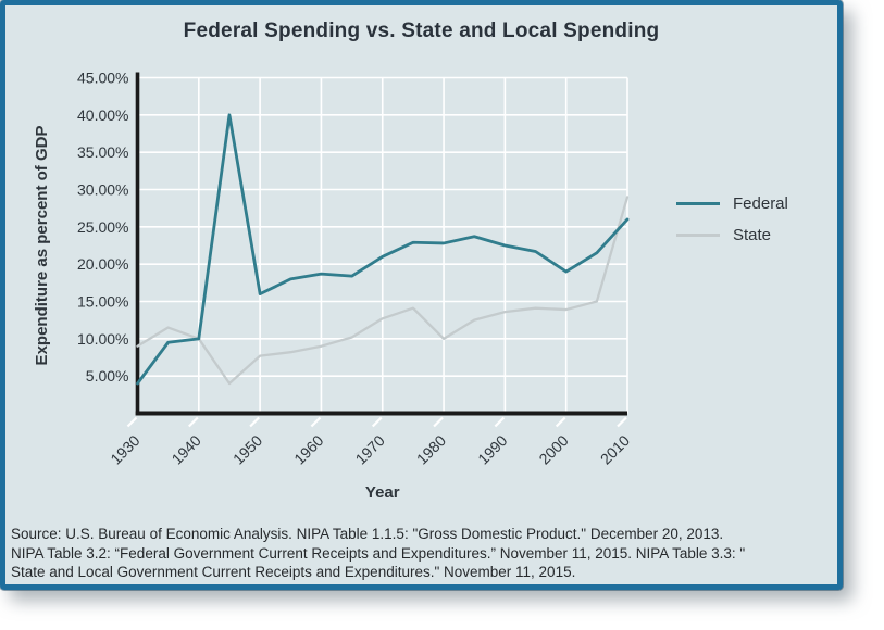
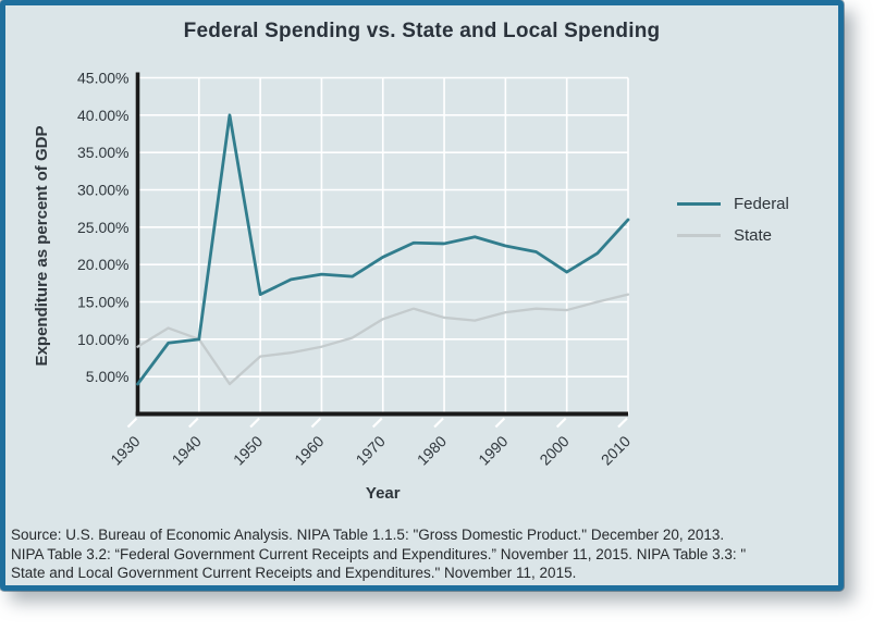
State/1980: 10% -> 13%
State/2010: 29% -> 16%
